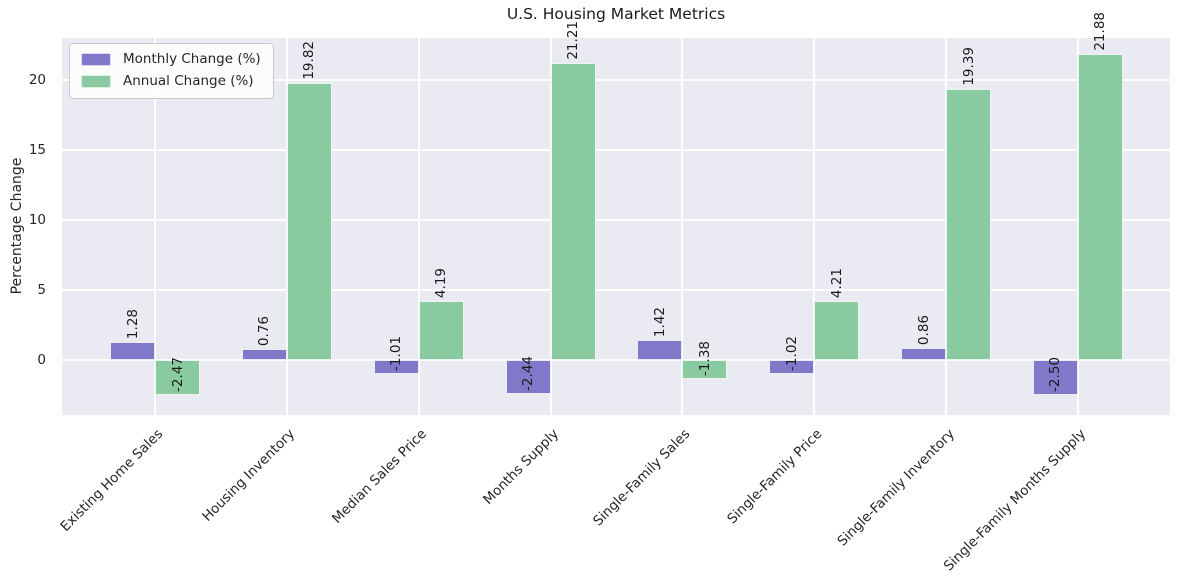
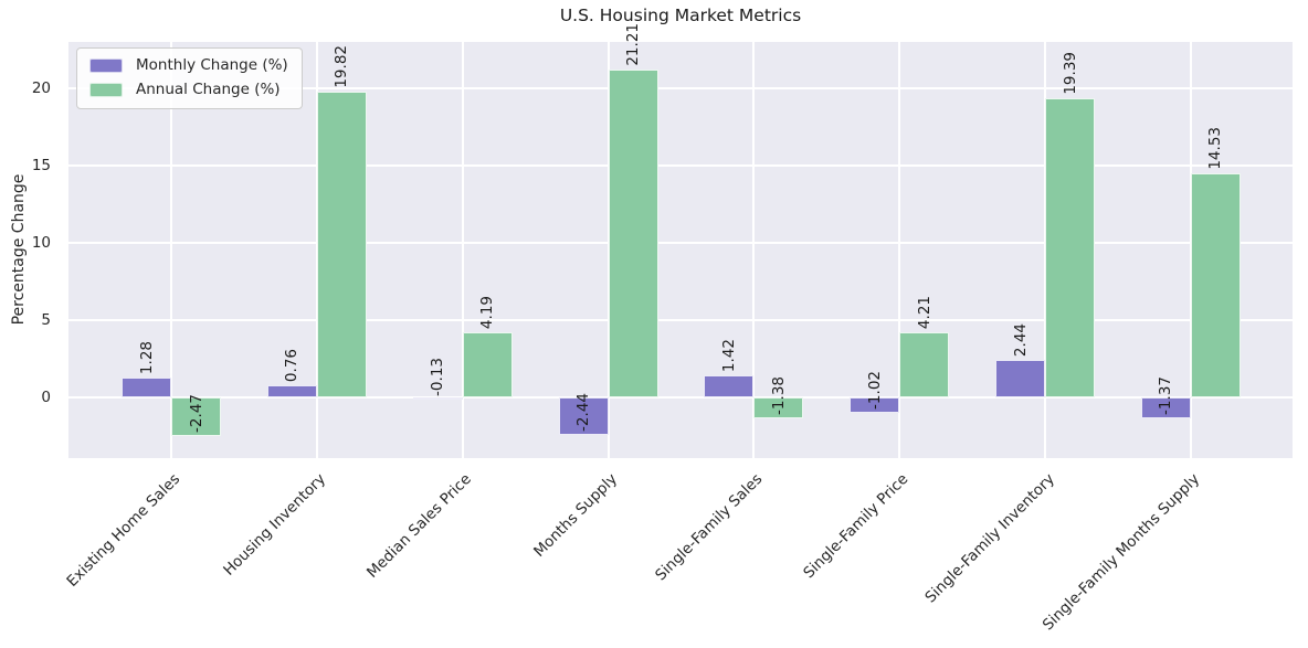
Monthly Change (%)/Median Sales Price: -1.01 -> -0.13
Monthly Change (%)/Single-Family Inventory: 0.86 -> 2.44
Monthly Change (%)/Single-Family Months Supply: -2.50 -> -1.37
Annual Change (%)/Single-Family Months Supply: 21.88 -> 14.53
